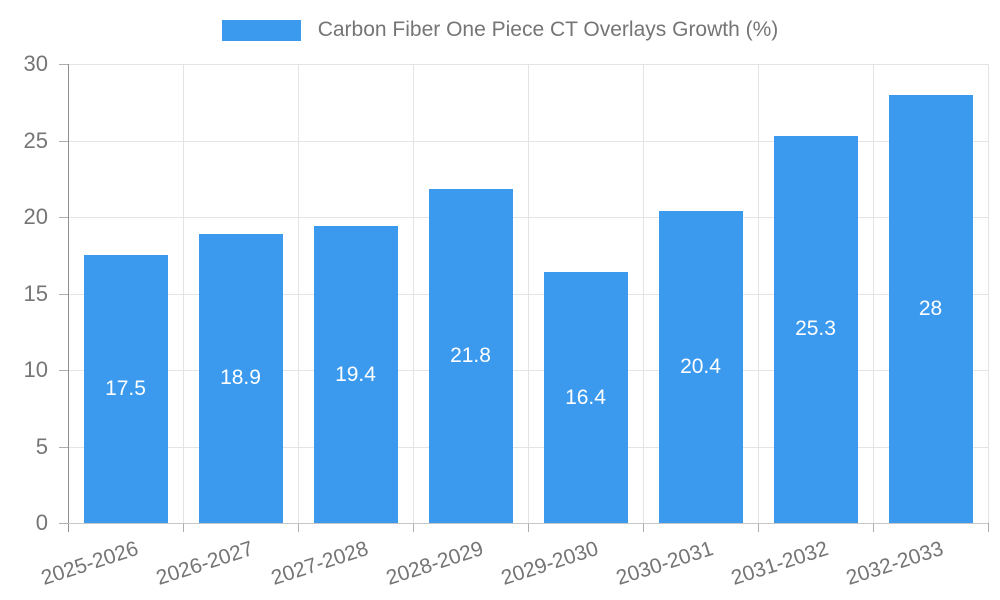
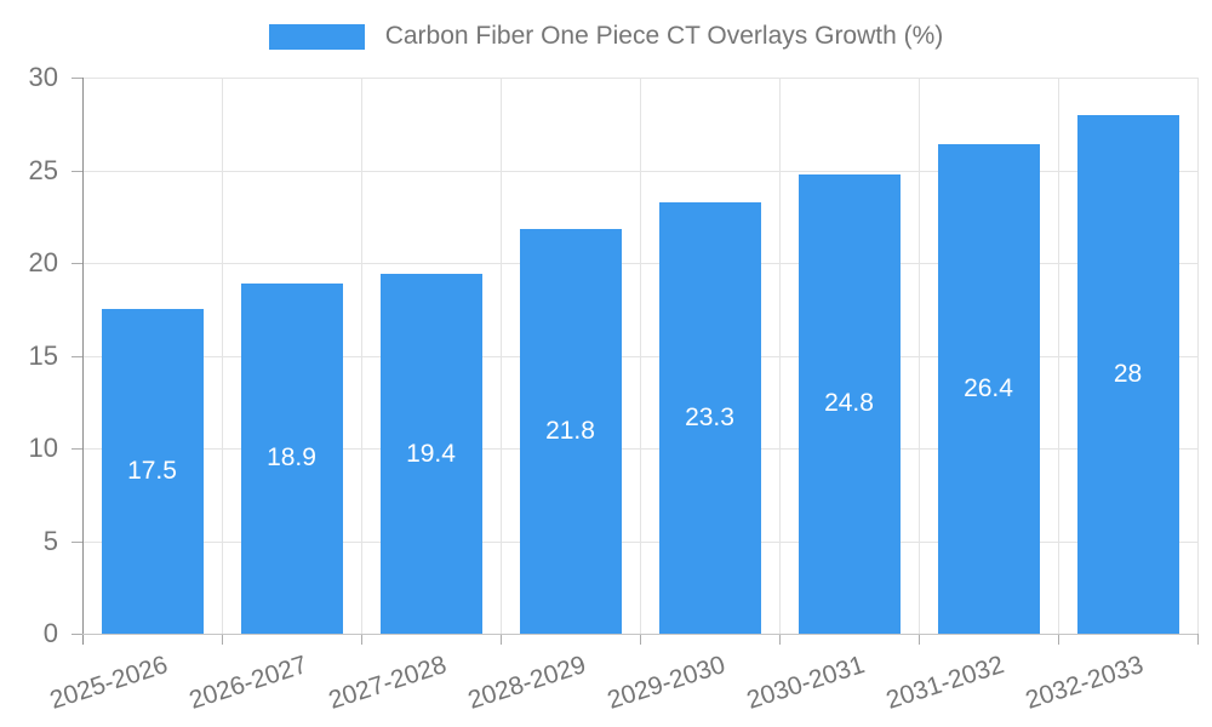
2029-2030: 16.4 -> 23.3
2030-2031: 20.4 -> 24.8
2031-2032: 25.3 -> 26.4
